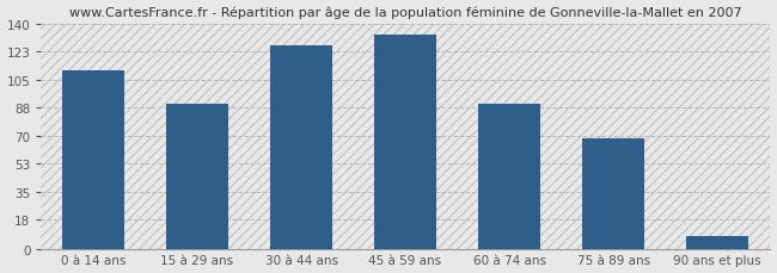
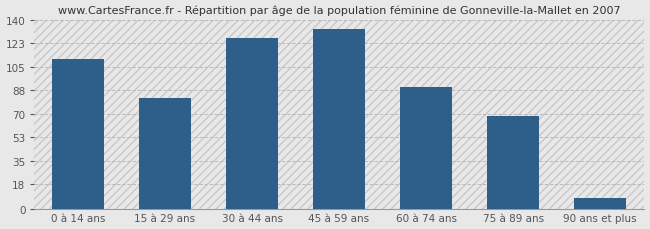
15 à 29 ans: 90 -> 82
